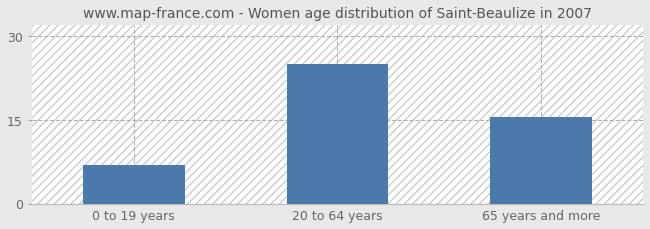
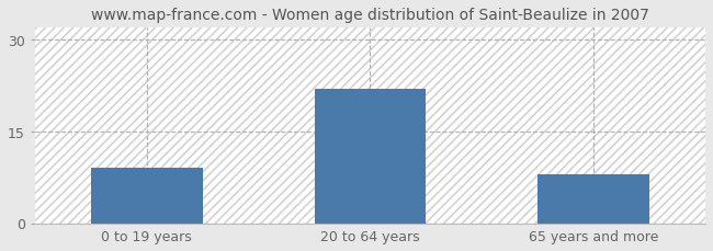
0 to 19 years: 7.0 -> 9.0
20 to 64 years: 25.0 -> 22.0
65 years and more: 15.5 -> 8.0
